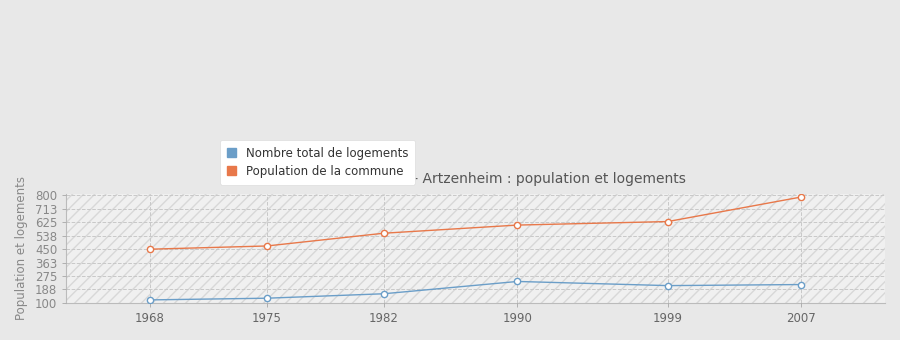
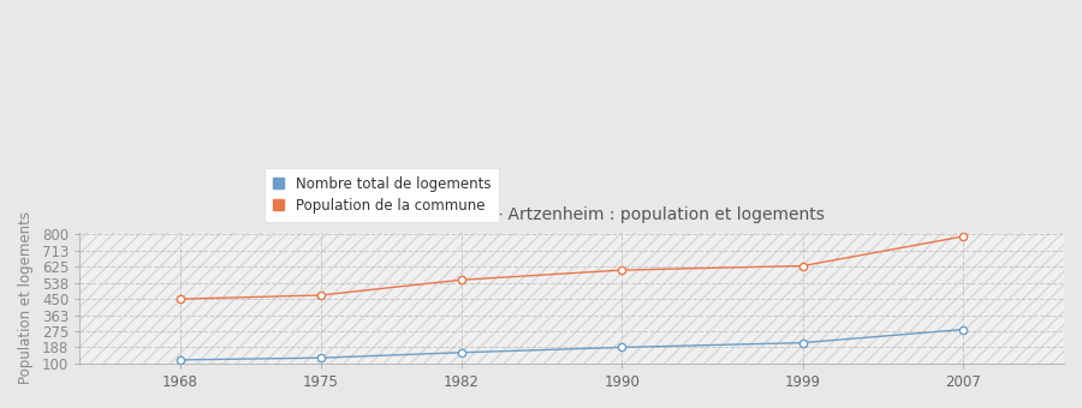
Nombre total de logements/1990: 240 -> 190
Nombre total de logements/2007: 220 -> 280
